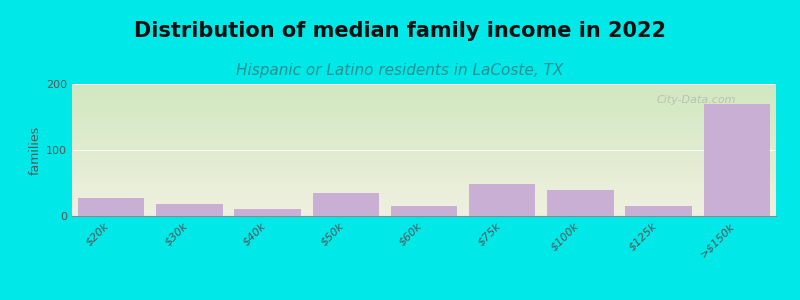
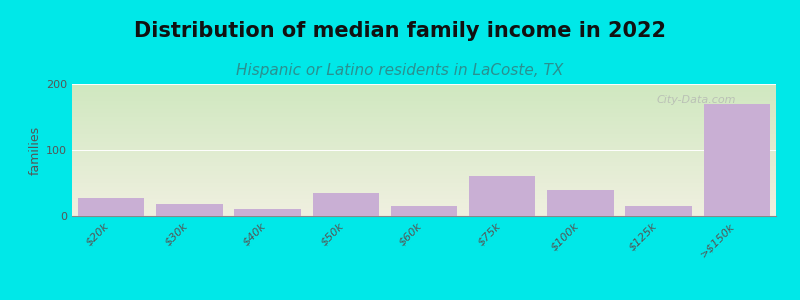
$75k: 48 -> 60
